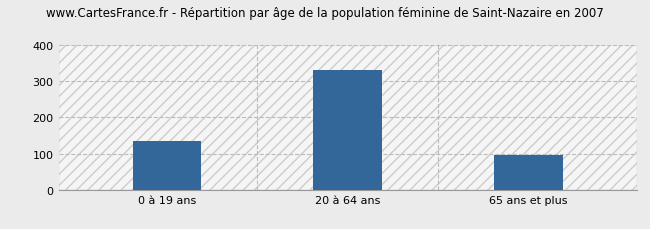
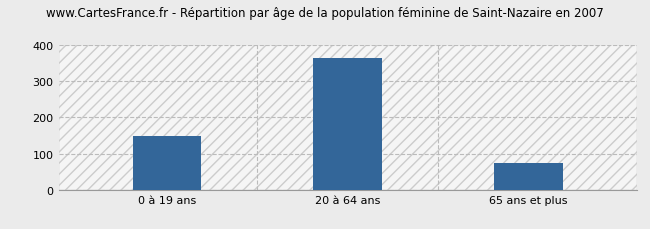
0 à 19 ans: 136 -> 150
20 à 64 ans: 330 -> 365
65 ans et plus: 95 -> 75
